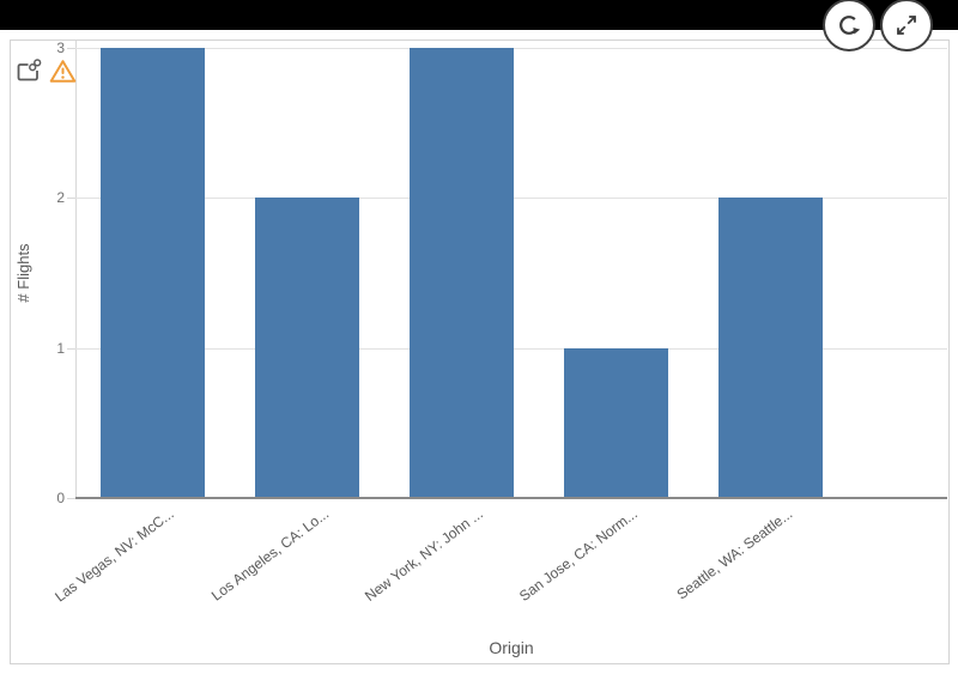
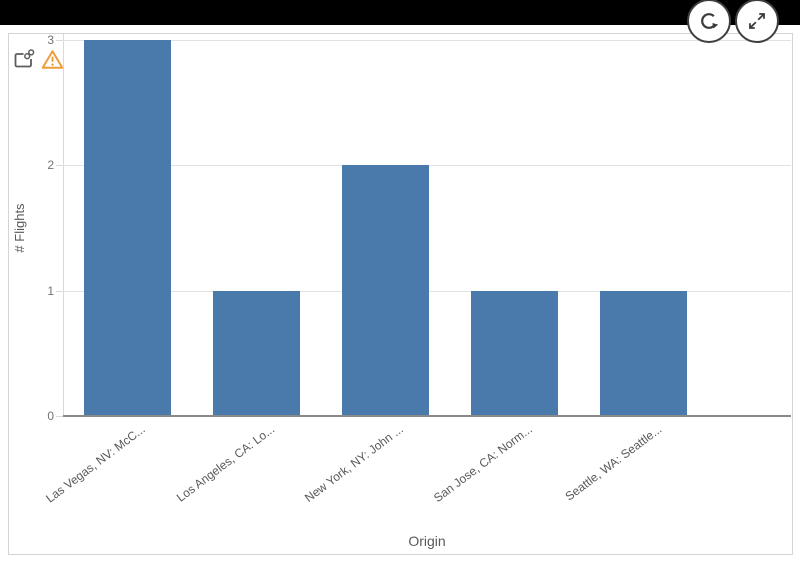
Los Angeles, CA: Lo...: 2 -> 1
New York, NY: John ...: 3 -> 2
Seattle, WA: Seattle...: 2 -> 1
